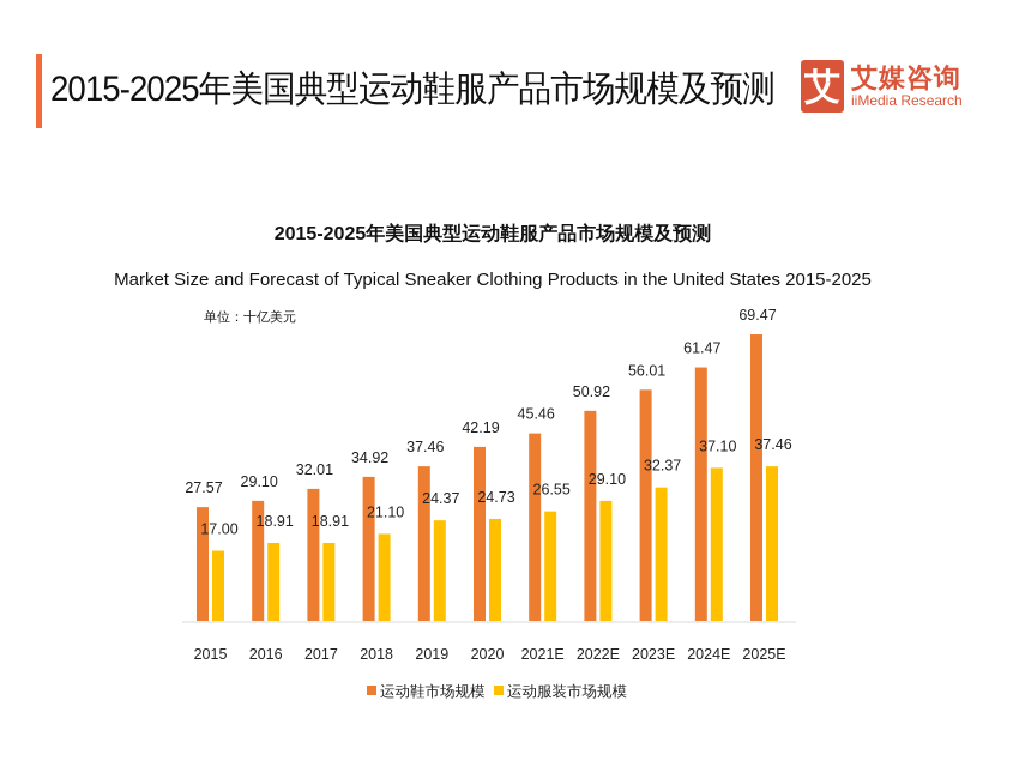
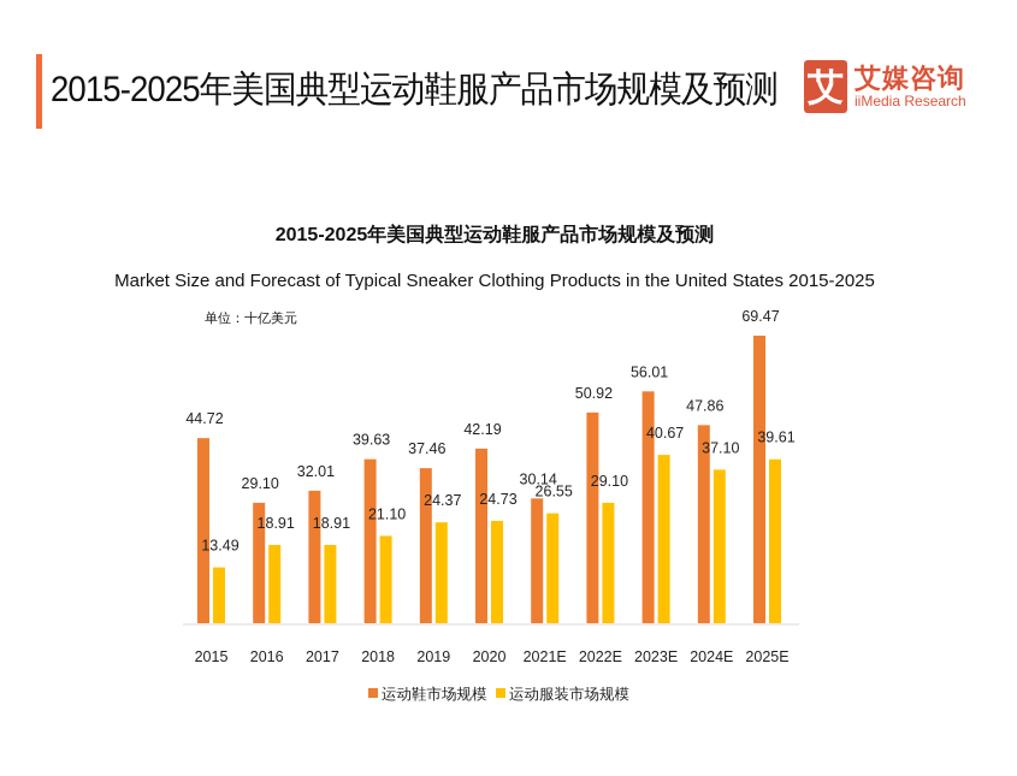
运动鞋市场规模/2015: 27.57 -> 44.72
运动服装市场规模/2015: 17.00 -> 13.49
运动鞋市场规模/2018: 34.92 -> 39.63
运动鞋市场规模/2021E: 45.46 -> 30.14
运动服装市场规模/2023E: 32.37 -> 40.67
运动鞋市场规模/2024E: 61.47 -> 47.86
运动服装市场规模/2025E: 37.46 -> 39.61
